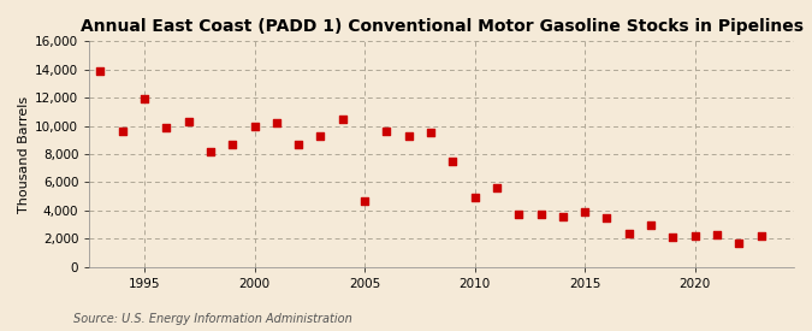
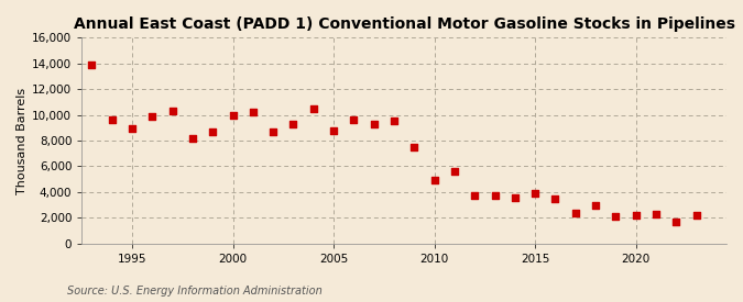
1995: 11,900 -> 8,900
2005: 4,700 -> 8,800
